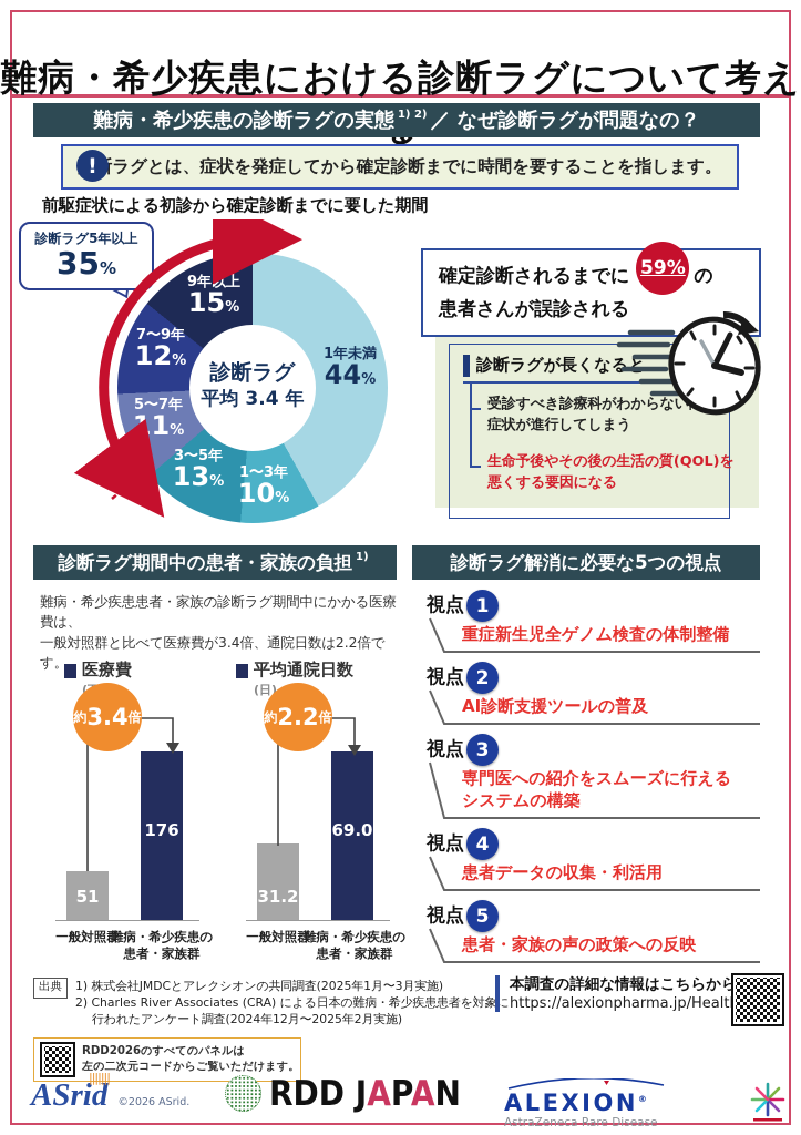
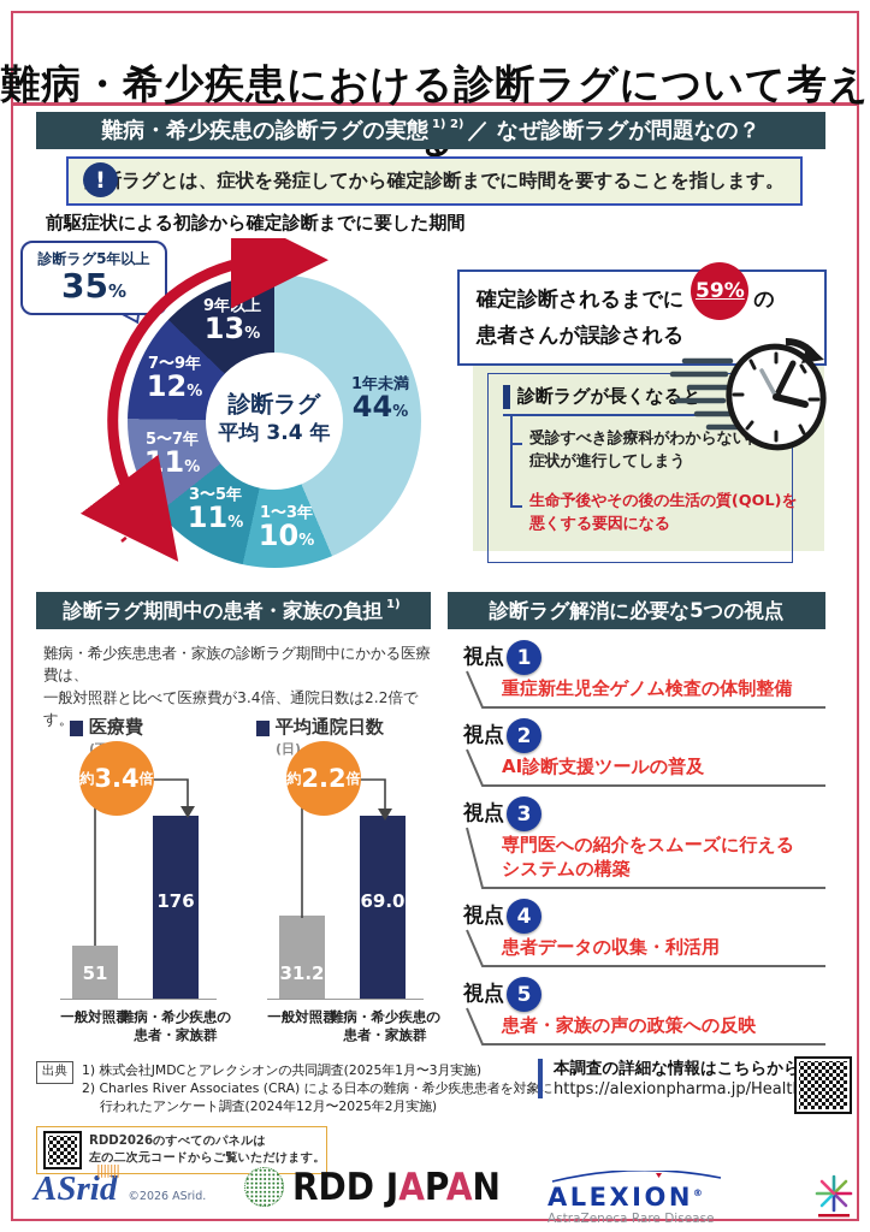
前駆症状による初診から確定診断までに要した期間/3〜5年: 13 -> 11
前駆症状による初診から確定診断までに要した期間/9年以上: 15 -> 13
